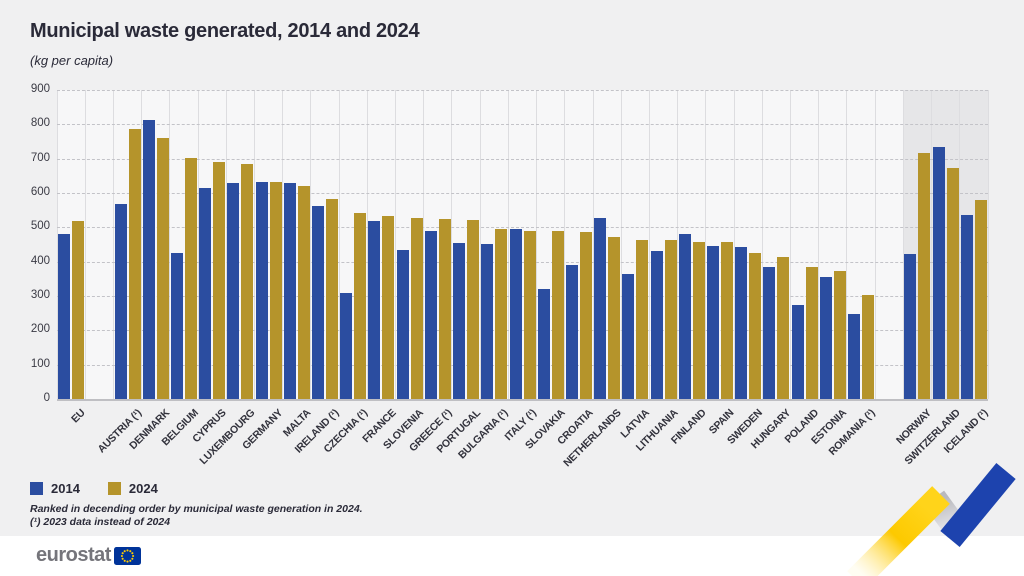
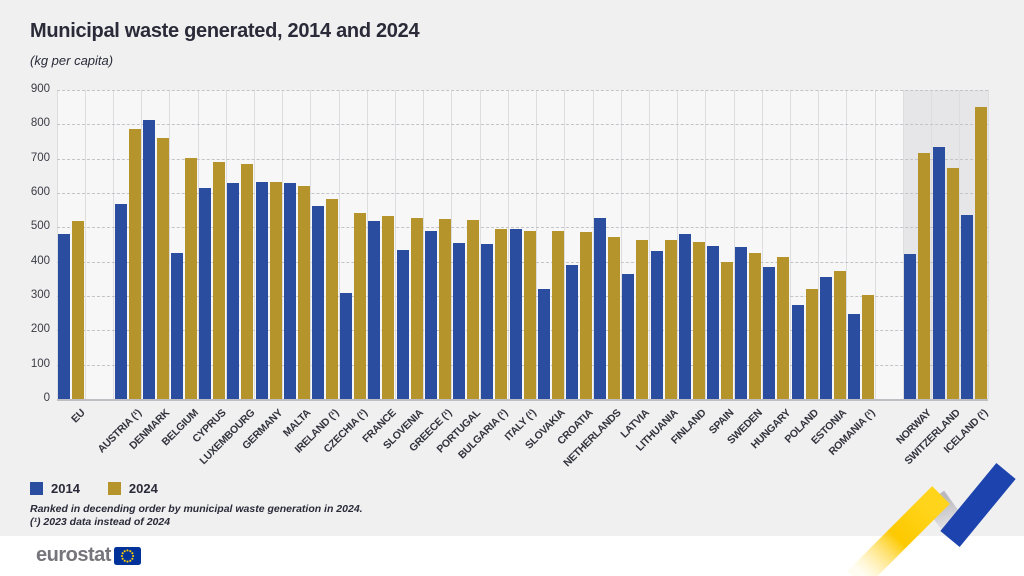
2024/SPAIN: 460 -> 400
2024/POLAND: 380 -> 320
2024/ICELAND (¹): 580 -> 850
